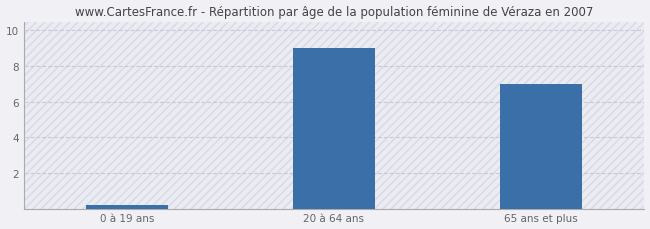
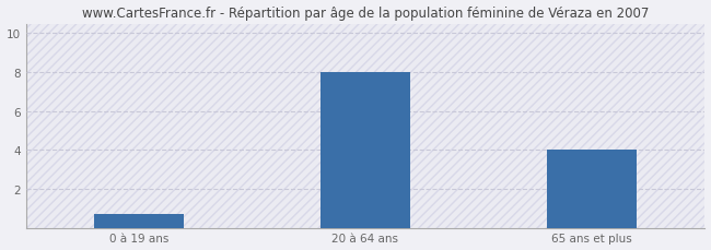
0 à 19 ans: 0.2 -> 0.7
20 à 64 ans: 9.0 -> 8.0
65 ans et plus: 7.0 -> 4.0
